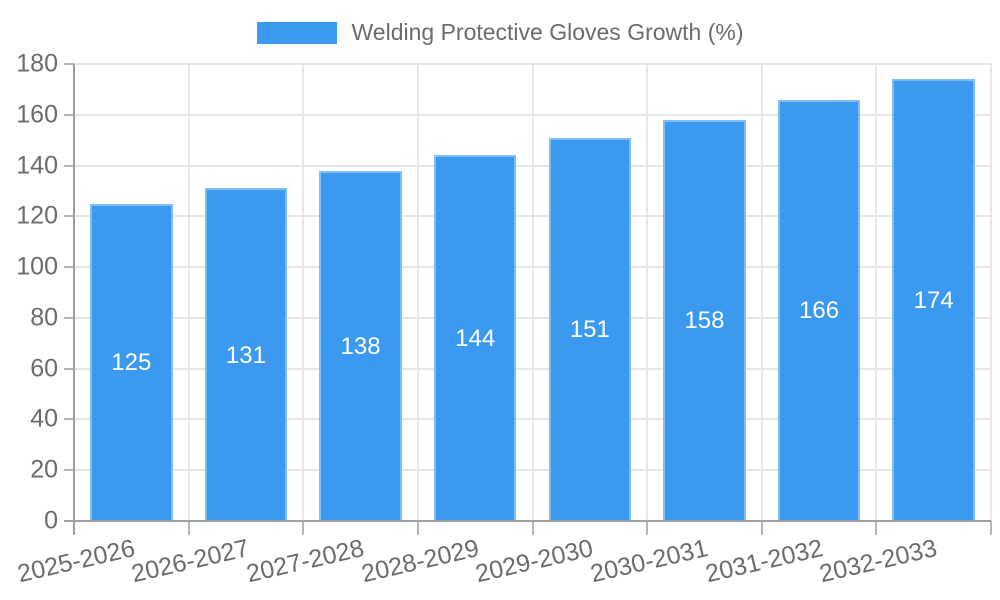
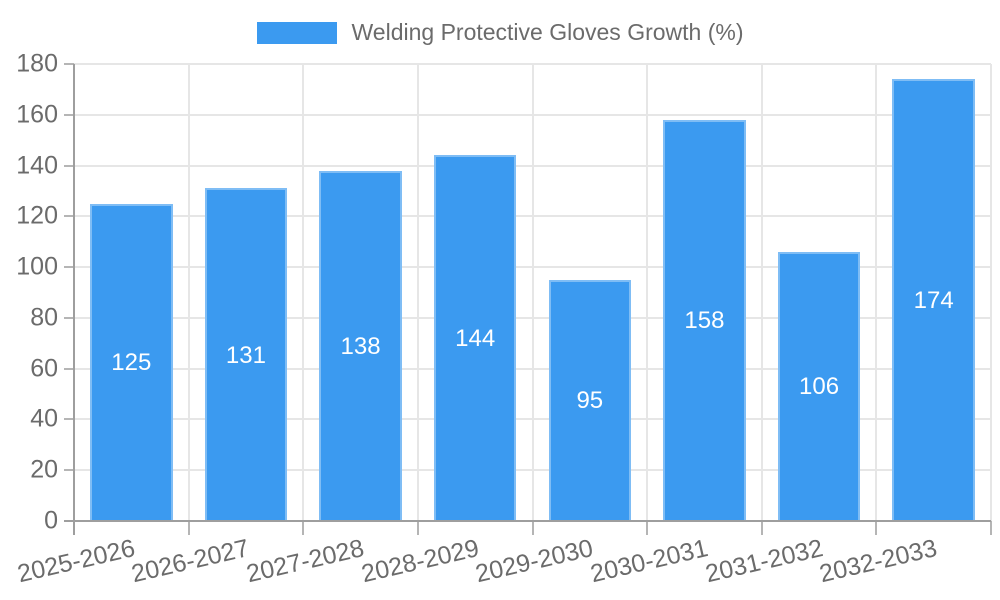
2029-2030: 151 -> 95
2031-2032: 166 -> 106
